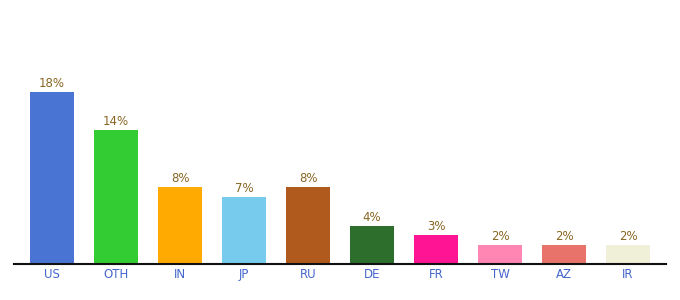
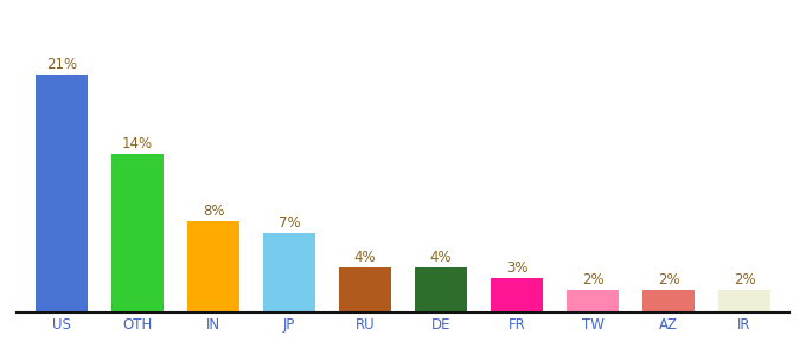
US: 18% -> 21%
RU: 8% -> 4%
